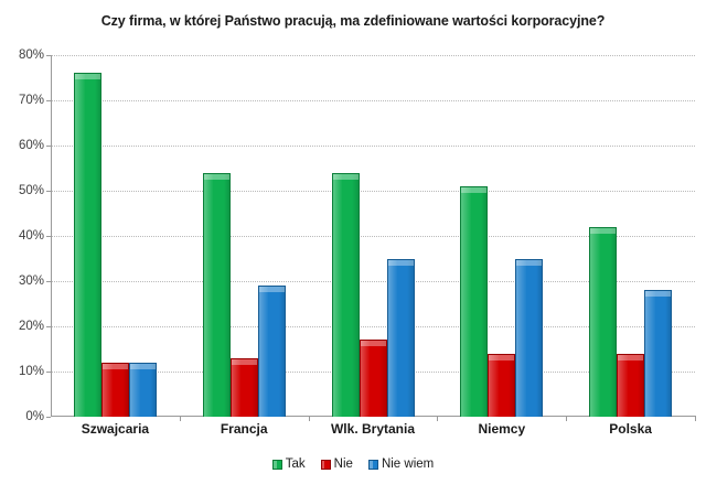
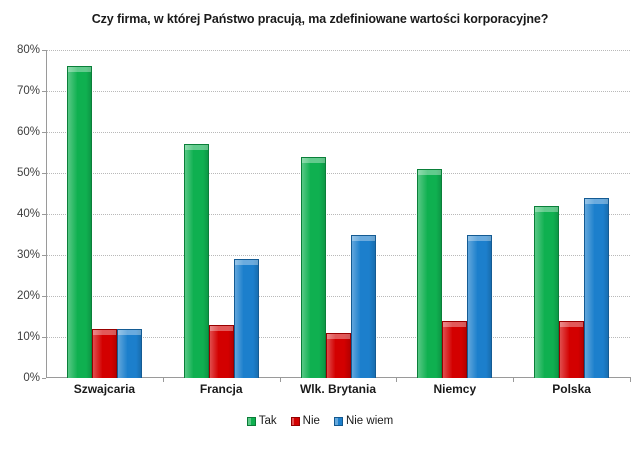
Tak/Francja: 54% -> 57%
Nie/Wlk. Brytania: 17% -> 11%
Nie wiem/Polska: 28% -> 44%
